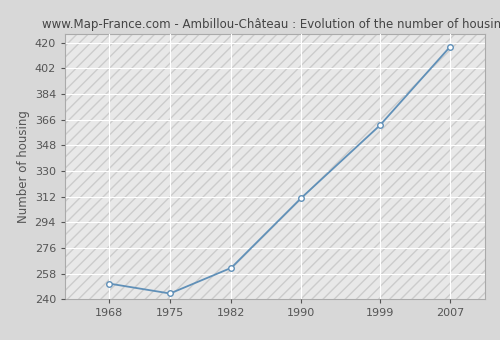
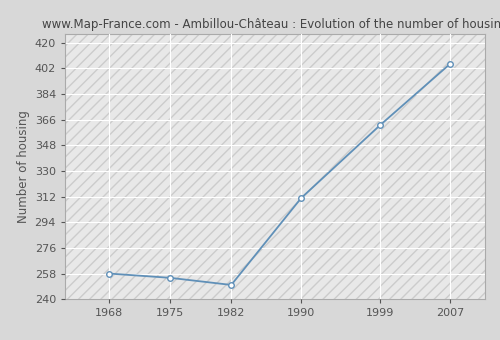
1968: 251 -> 258
1975: 244 -> 255
1982: 262 -> 250
2007: 417 -> 405
